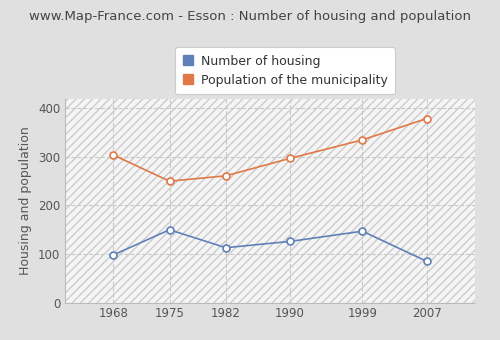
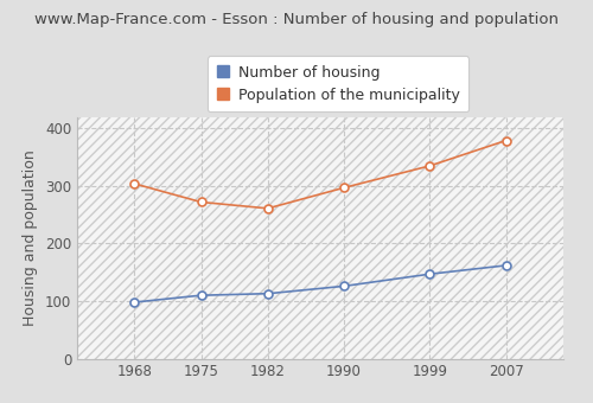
Number of housing/1975: 150 -> 110
Population of the municipality/1975: 250 -> 272
Number of housing/2007: 85 -> 162
